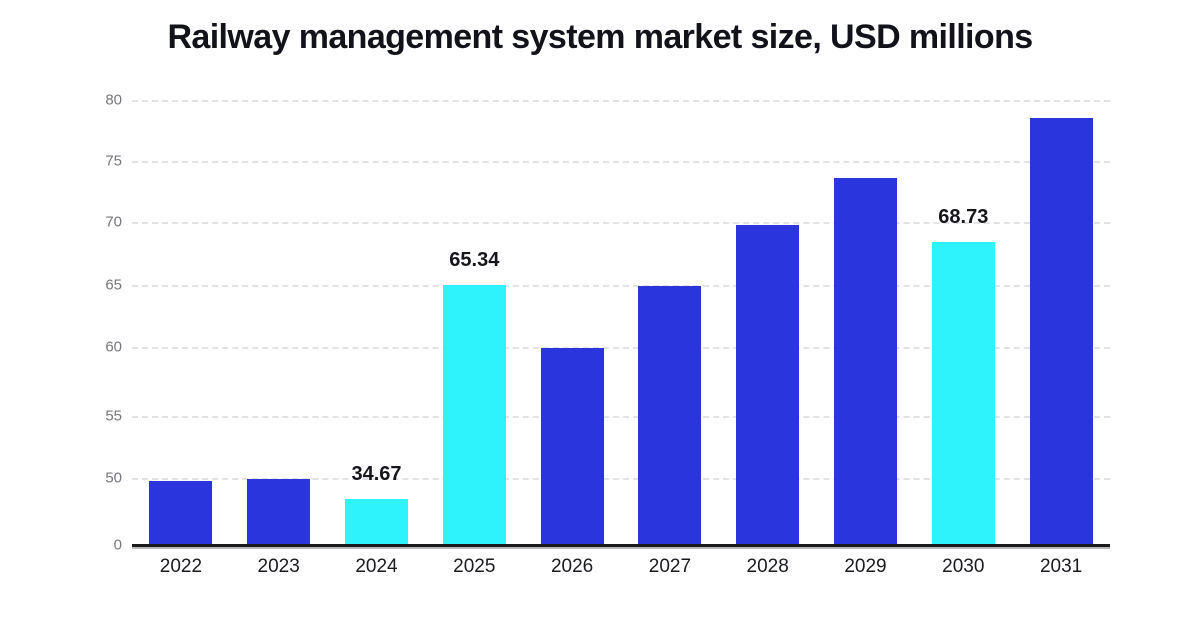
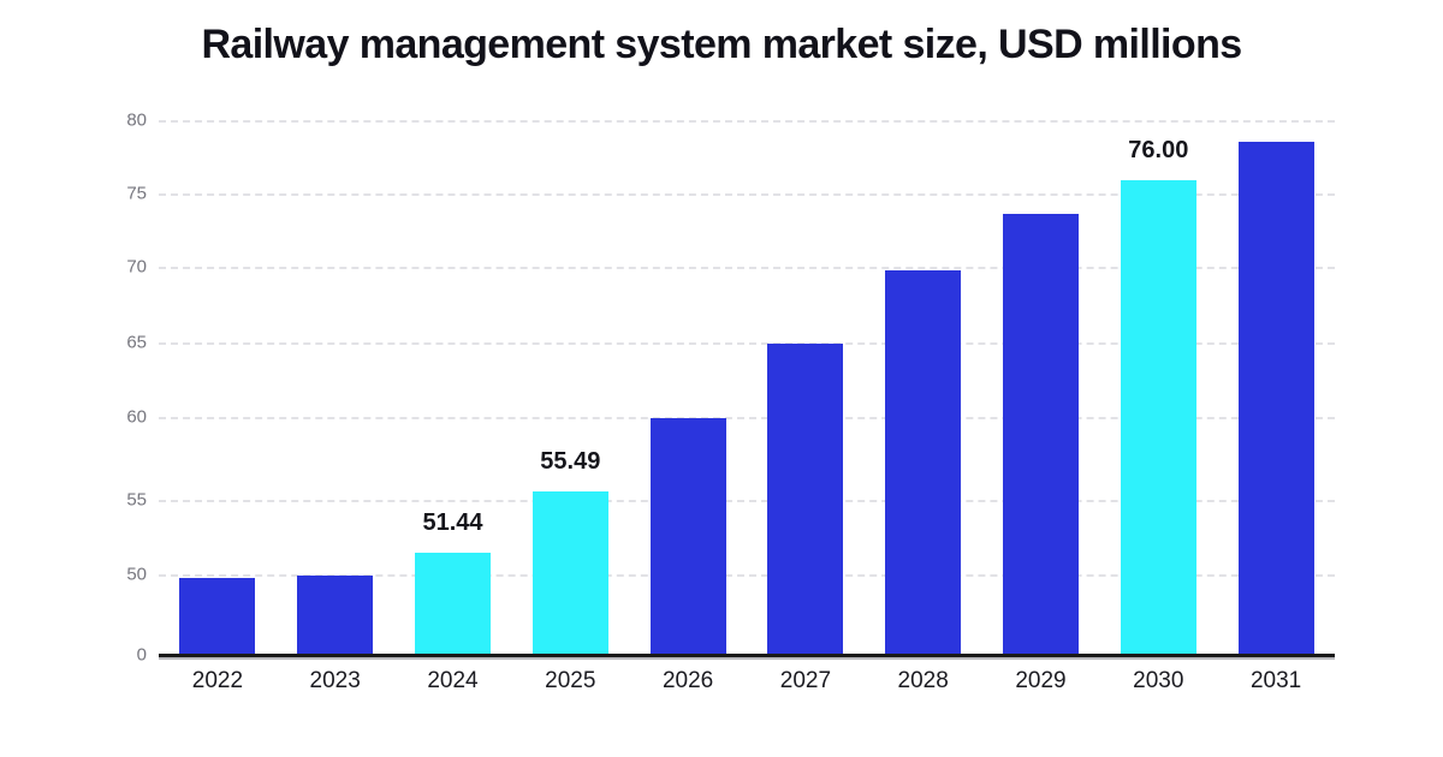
2024: 34.67 -> 51.44
2025: 65.34 -> 55.49
2030: 68.73 -> 76.00
